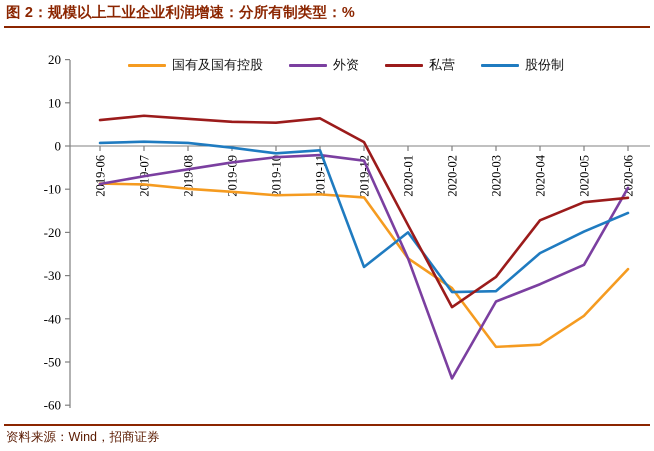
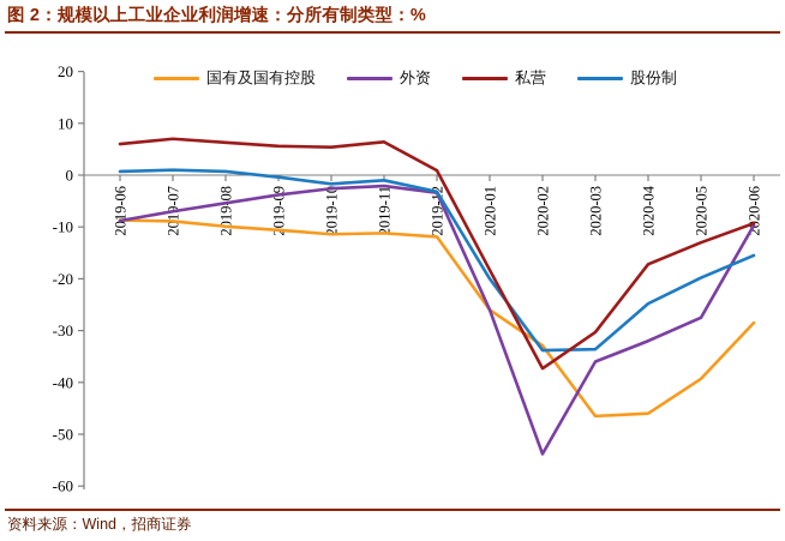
股份制/2019-12: -28 -> -3
私营/2020-06: -12 -> -9
